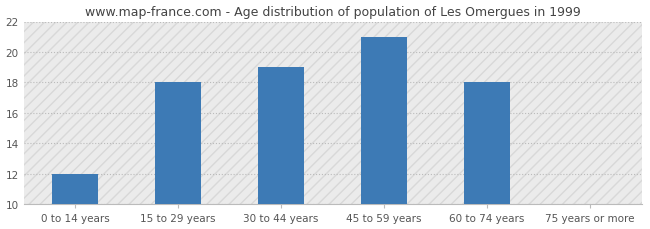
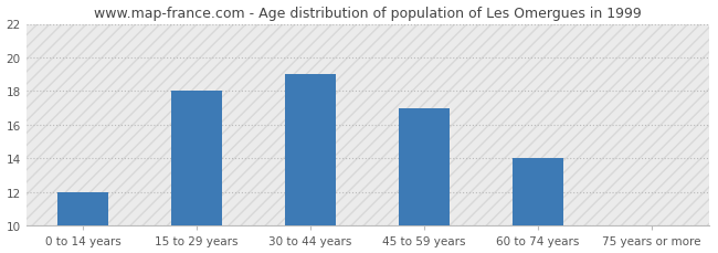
45 to 59 years: 21 -> 17
60 to 74 years: 18 -> 14
